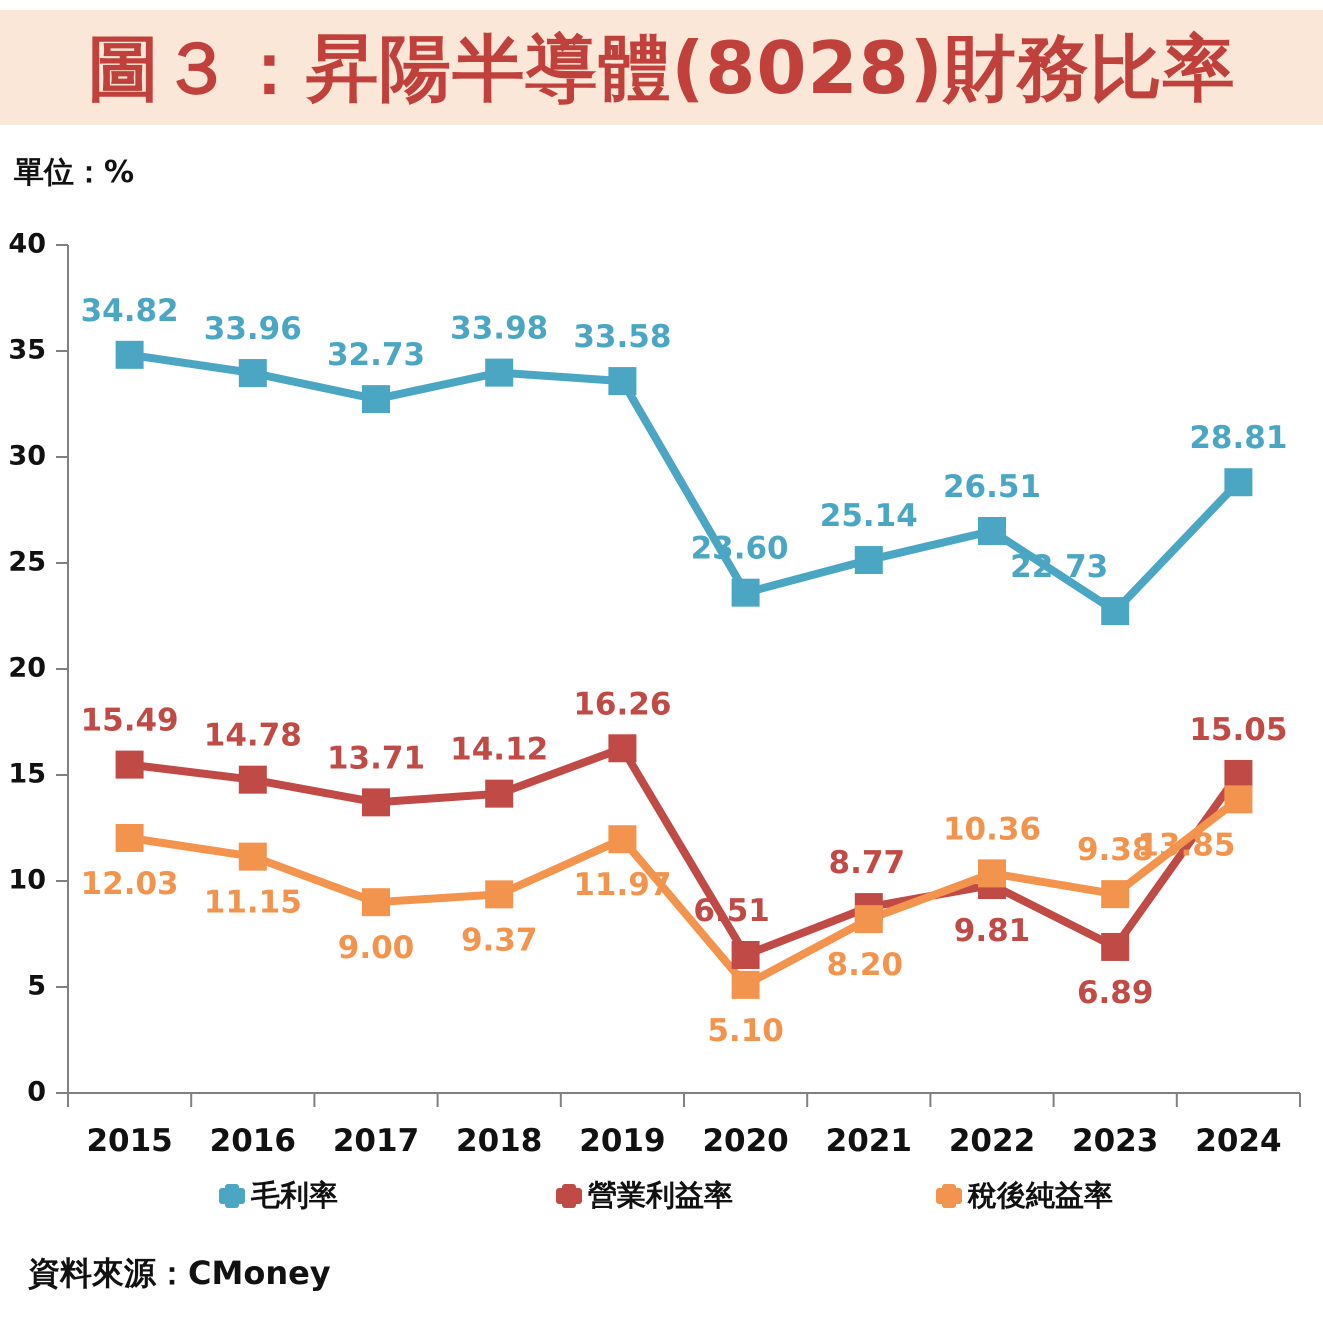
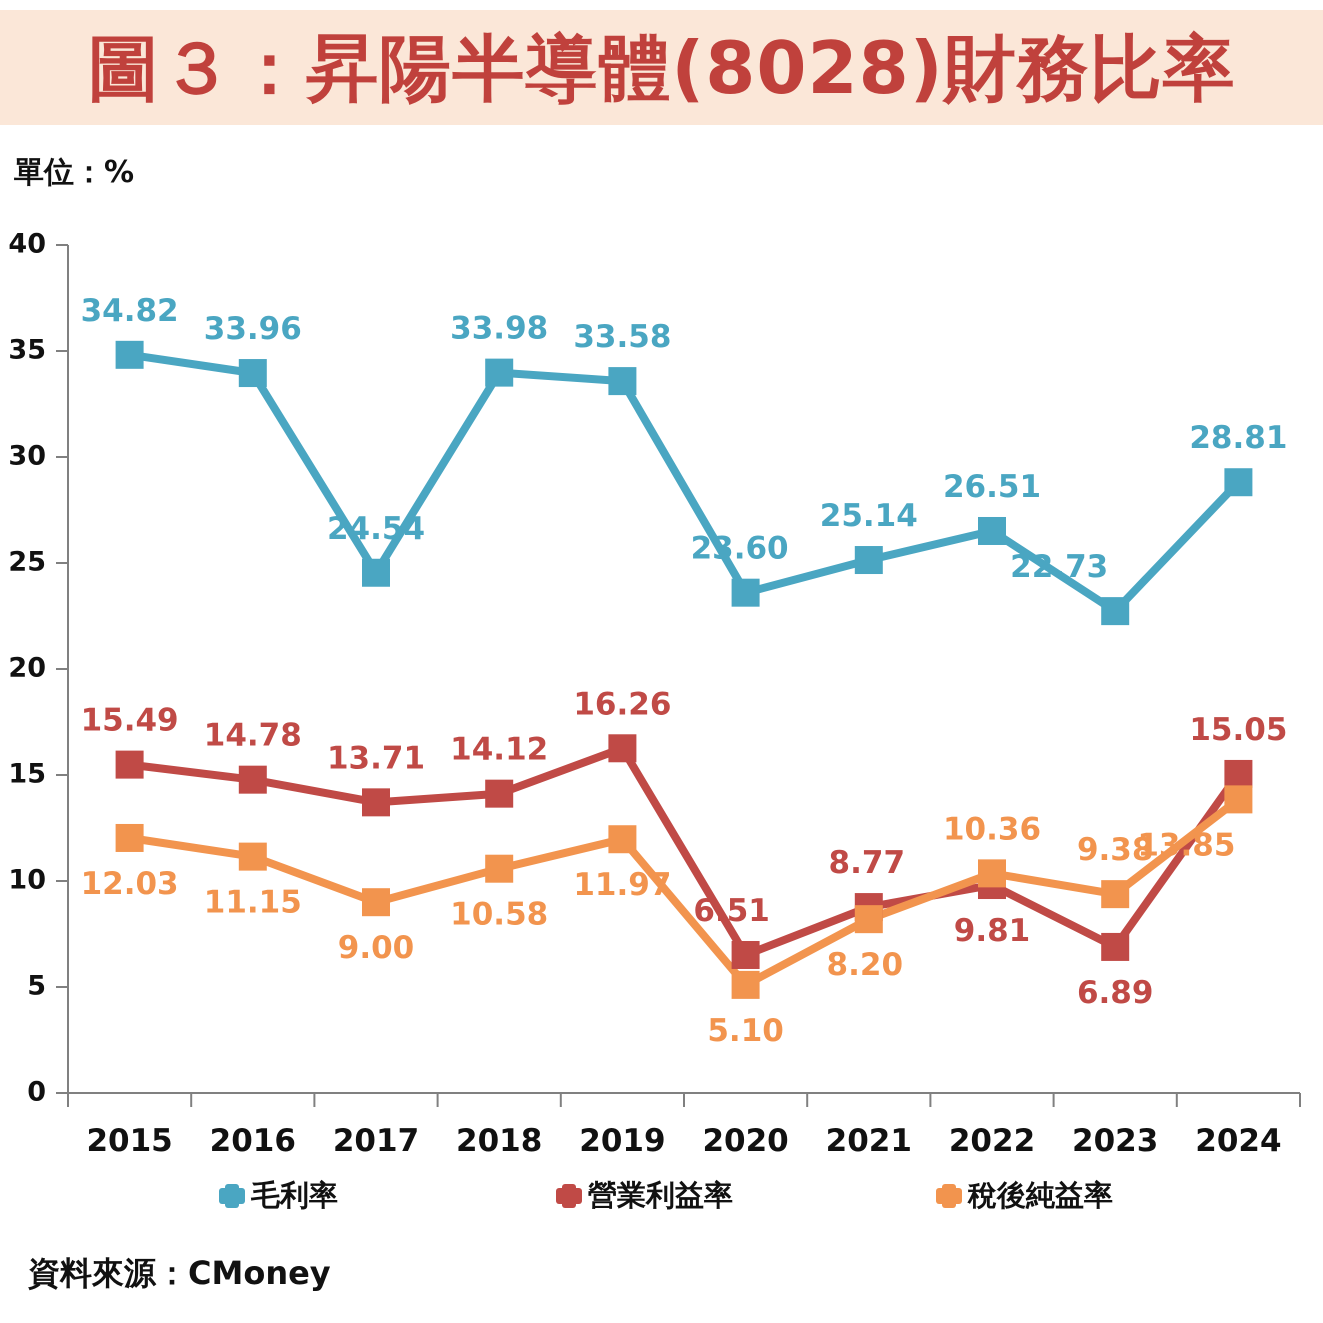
毛利率/2017: 32.73 -> 24.54
稅後純益率/2018: 9.37 -> 10.58
